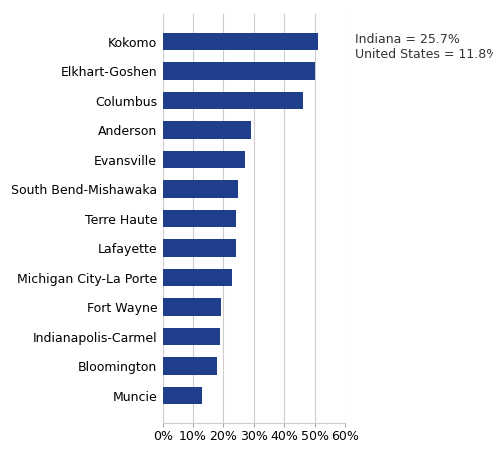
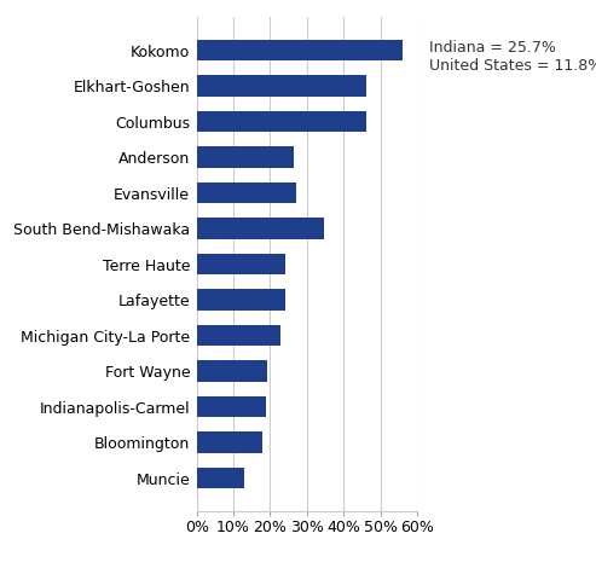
Kokomo: 51.1% -> 56.0%
Elkhart-Goshen: 50.0% -> 46.0%
Anderson: 29.0% -> 26.5%
South Bend-Mishawaka: 24.8% -> 34.5%
